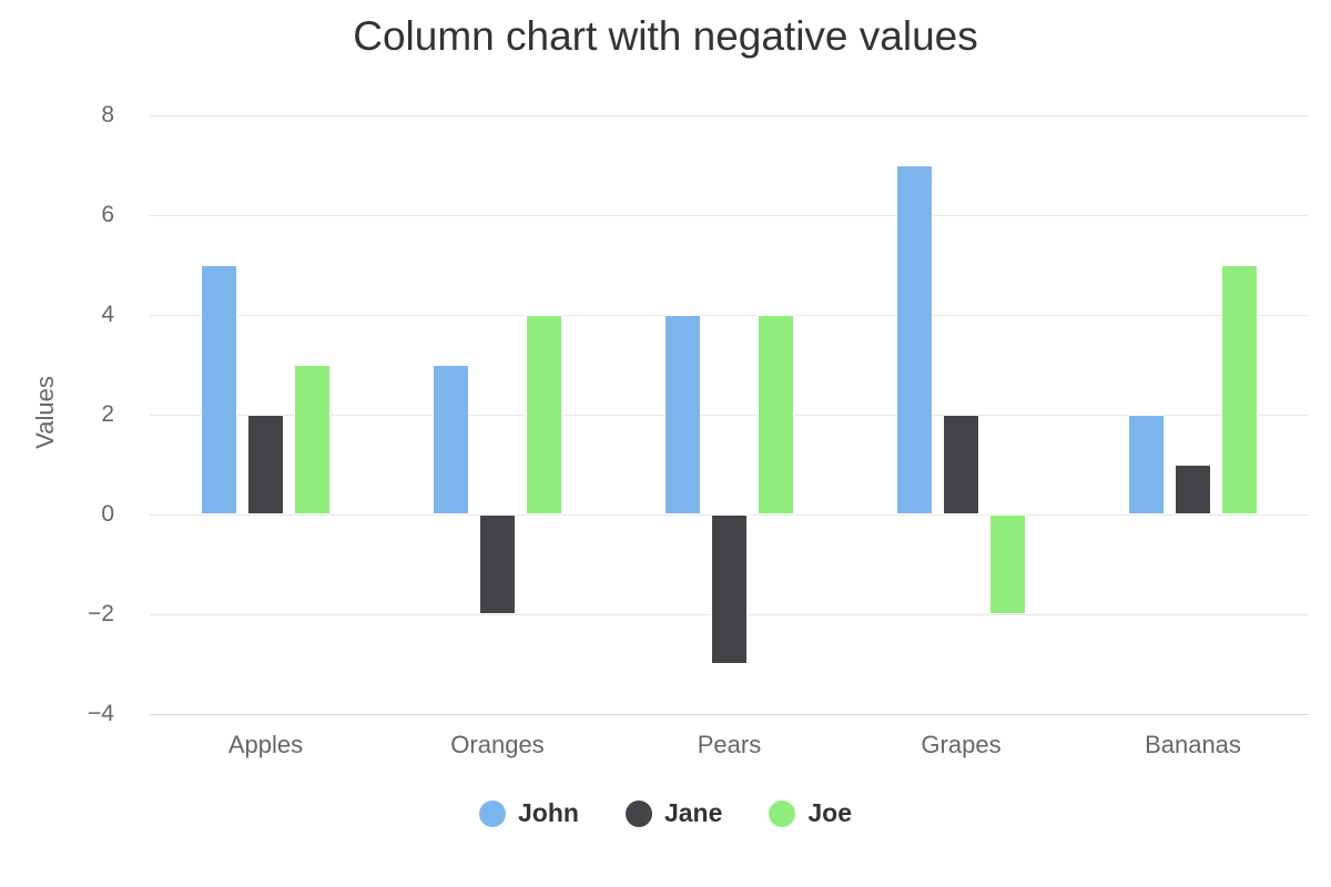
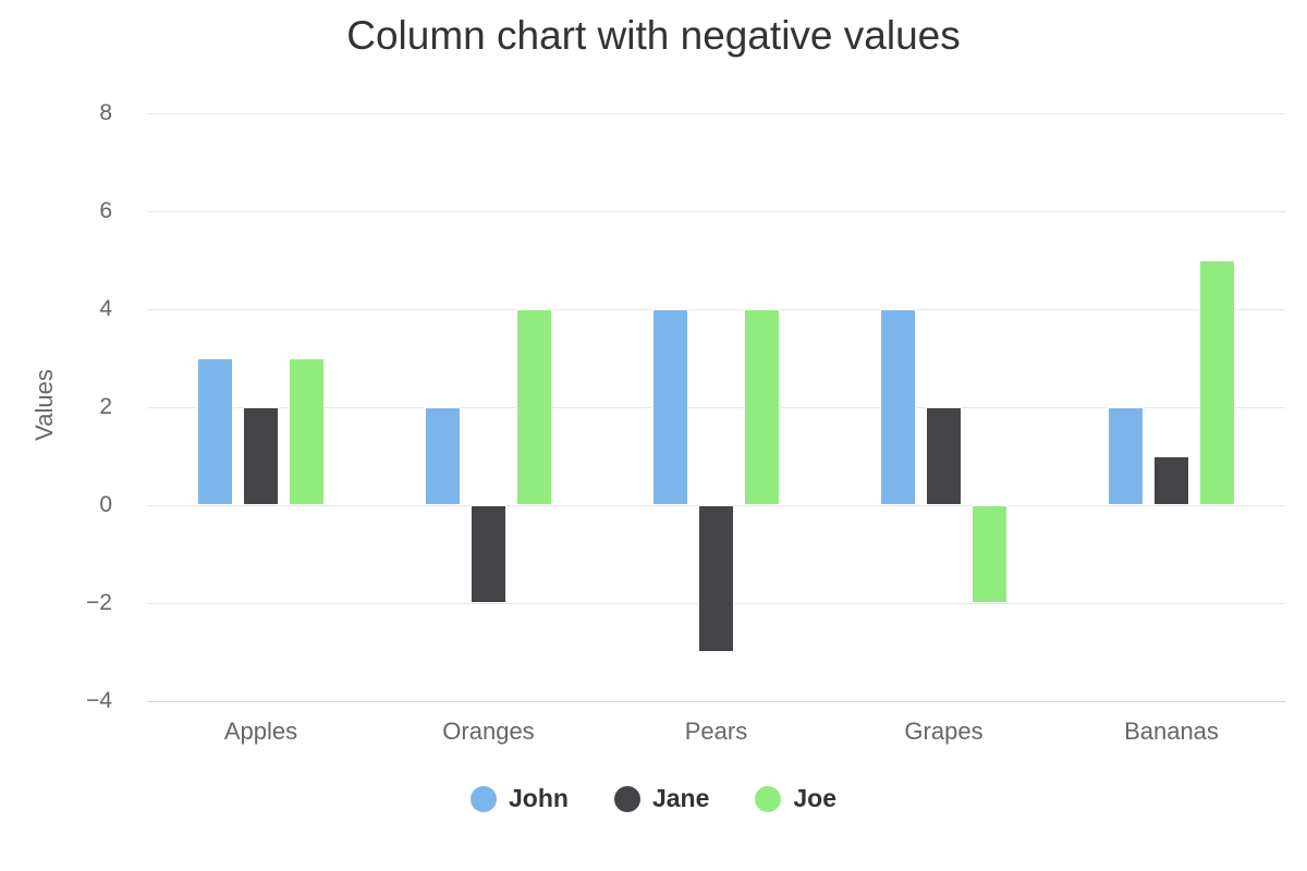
John/Apples: 5 -> 3
John/Oranges: 3 -> 2
John/Grapes: 7 -> 4
